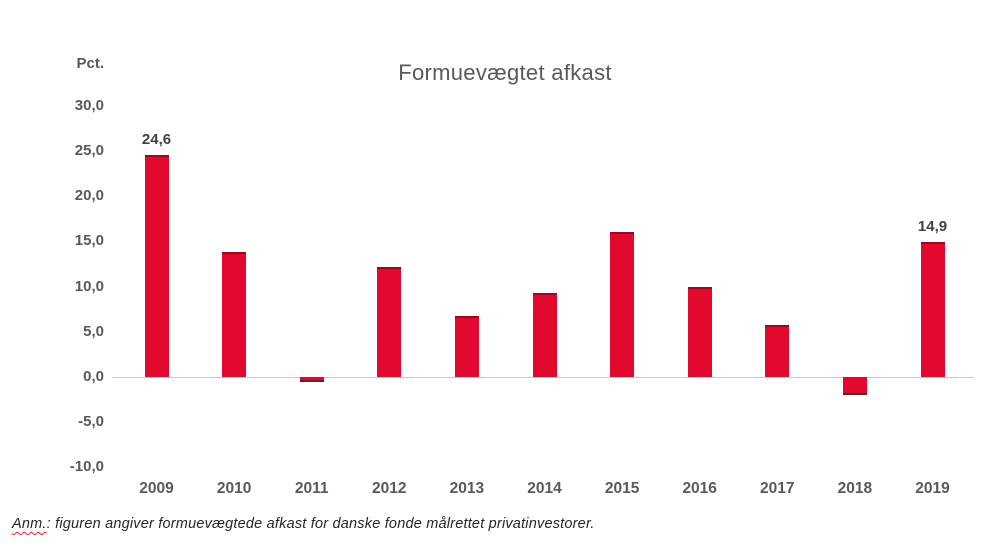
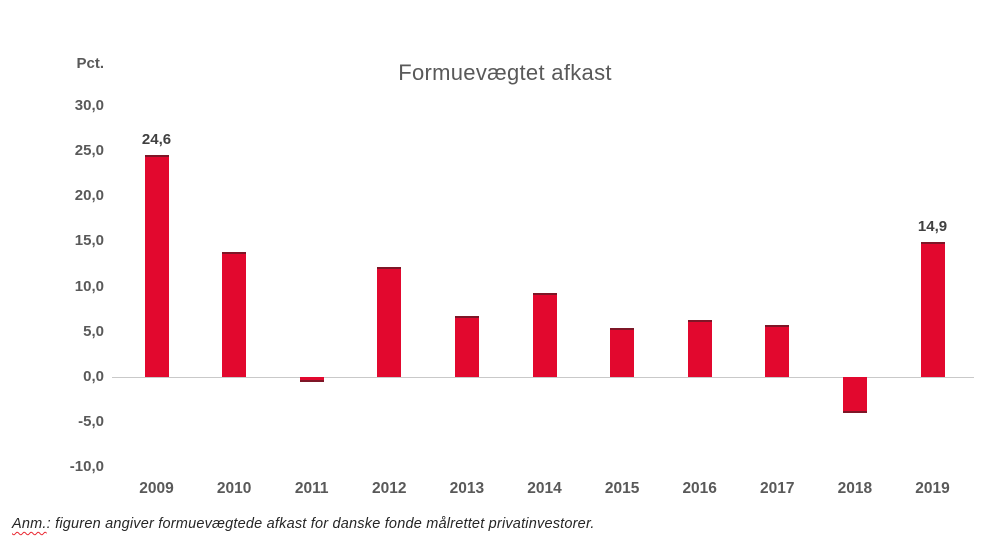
2015: 16 -> 5
2016: 10 -> 6
2018: -2 -> -4
